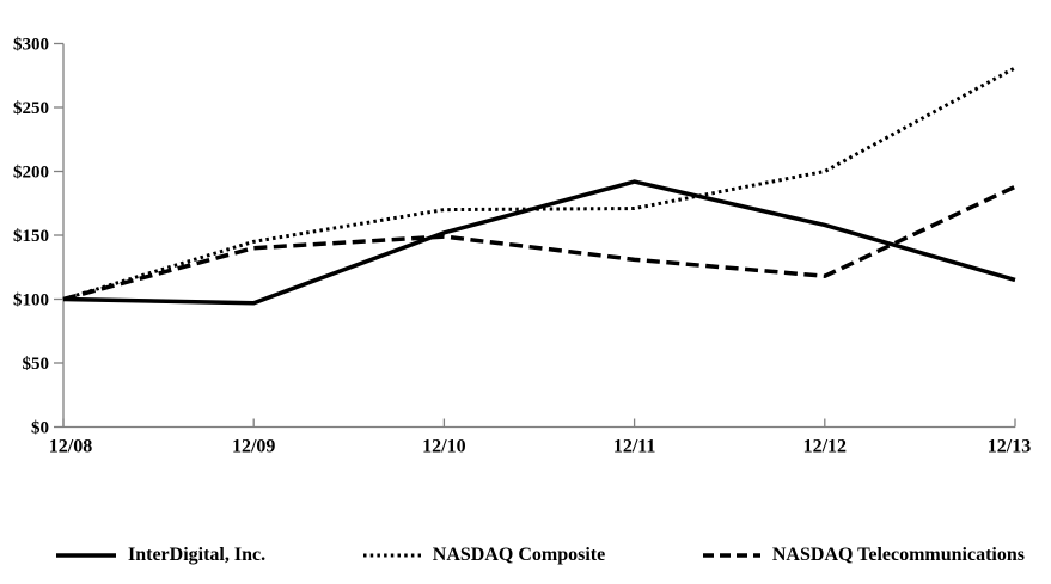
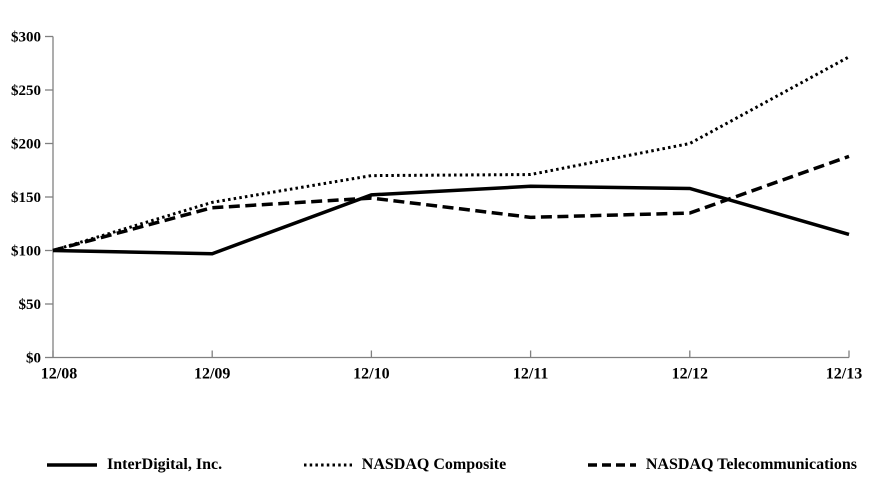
InterDigital, Inc./12/11: $192 -> $160
NASDAQ Telecommunications/12/12: $118 -> $135
